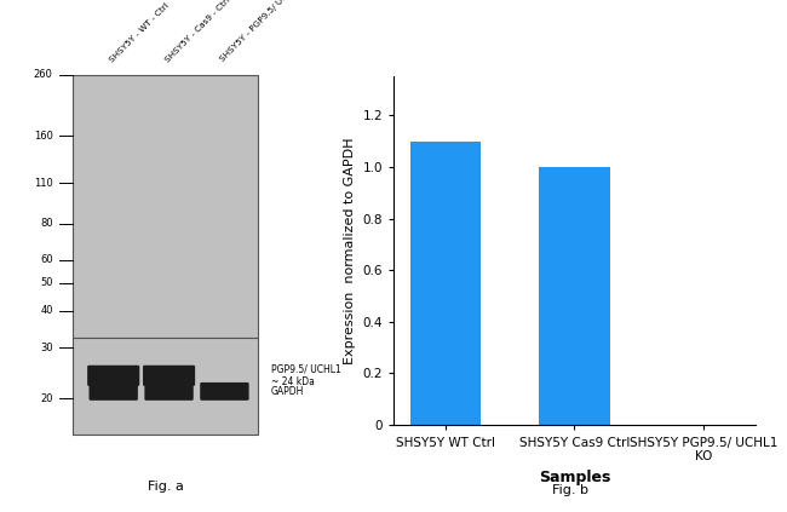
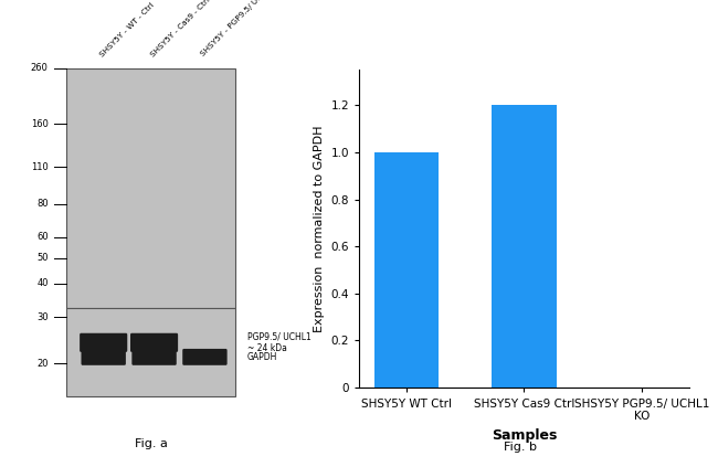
SHSY5Y WT Ctrl: 1.1 -> 1.0
SHSY5Y Cas9 Ctrl: 1.0 -> 1.2
